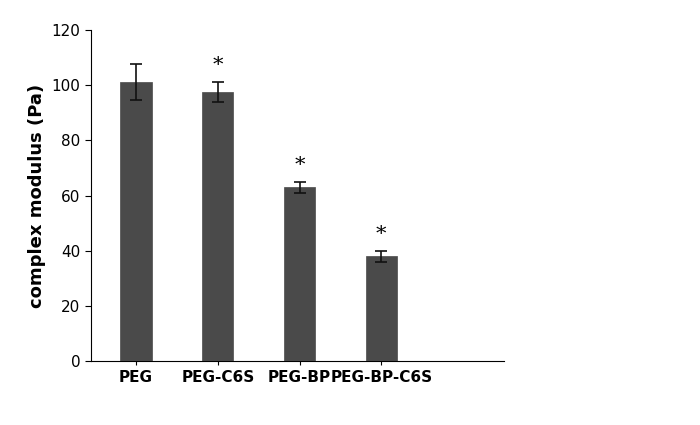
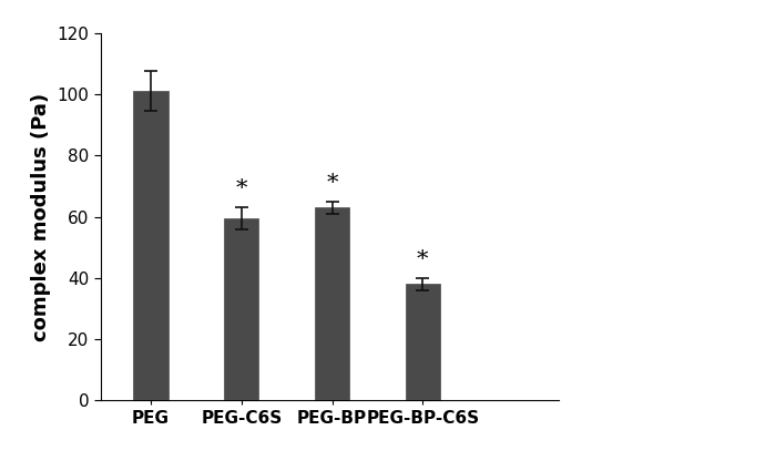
PEG-C6S: 97.5 -> 59.5
